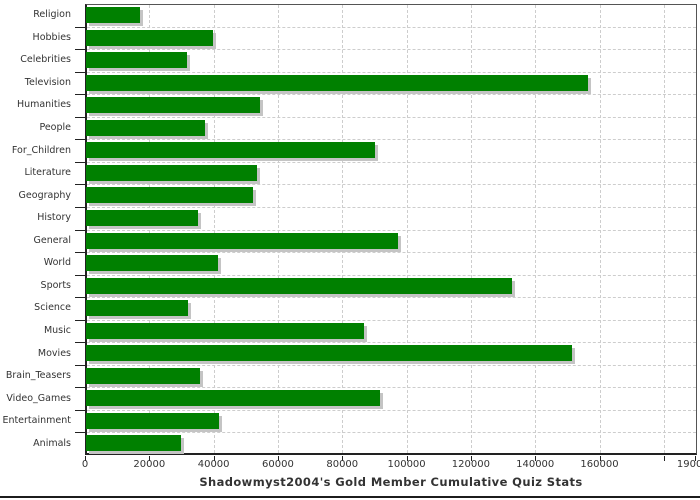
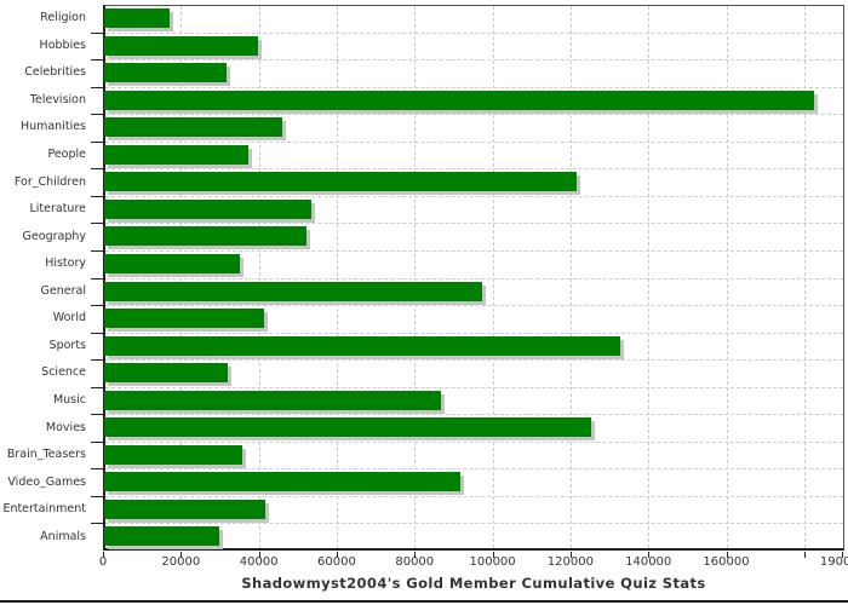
Television: 156000 -> 182000
Humanities: 54000 -> 46000
For_Children: 90000 -> 121000
Movies: 151000 -> 125000
